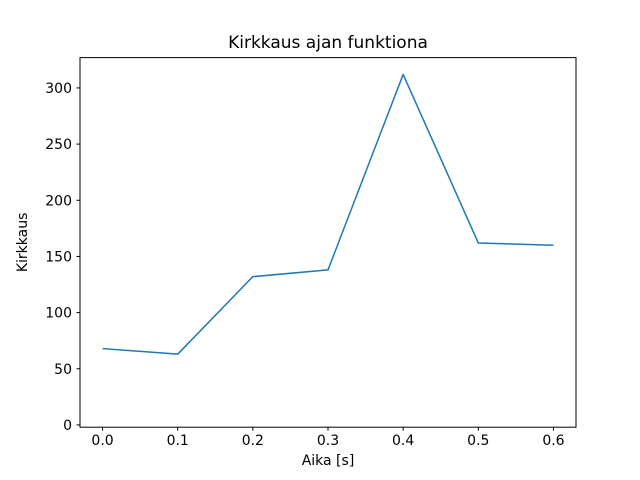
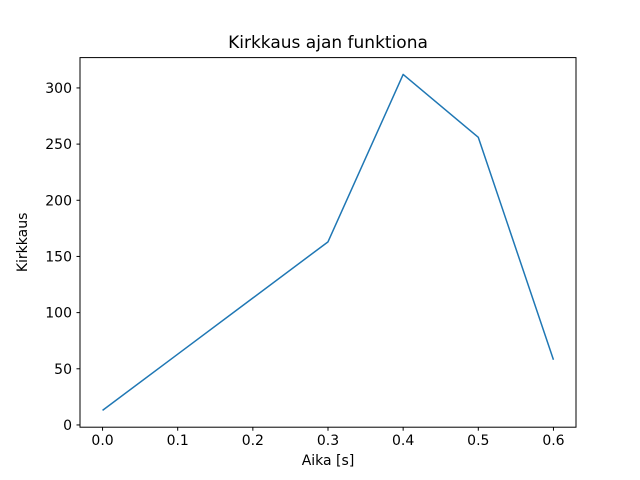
0.0: 68 -> 13
0.2: 132 -> 113
0.3: 138 -> 163
0.5: 162 -> 256
0.6: 160 -> 58
